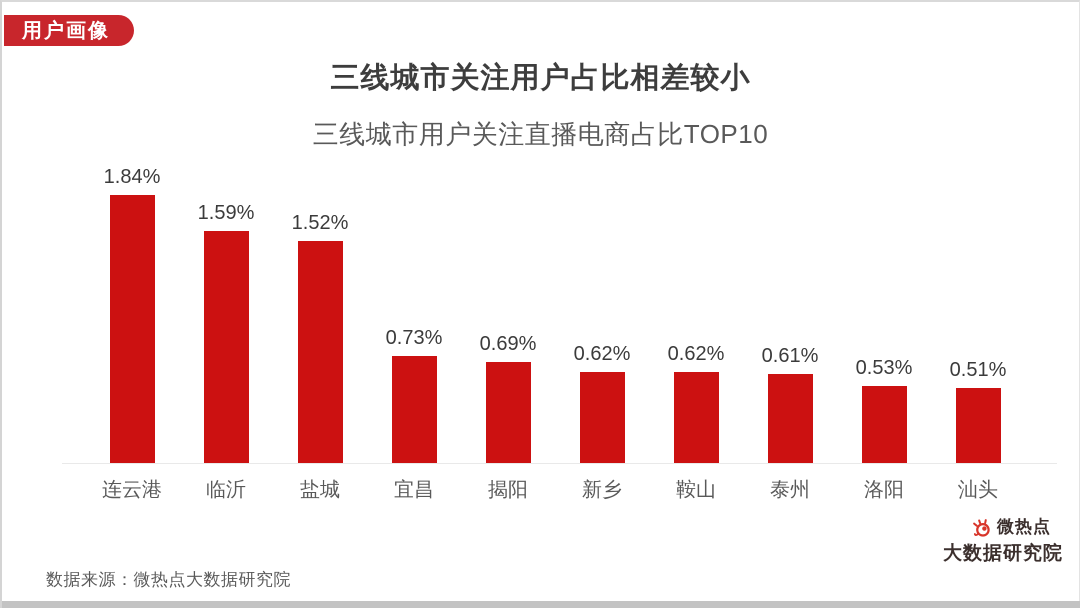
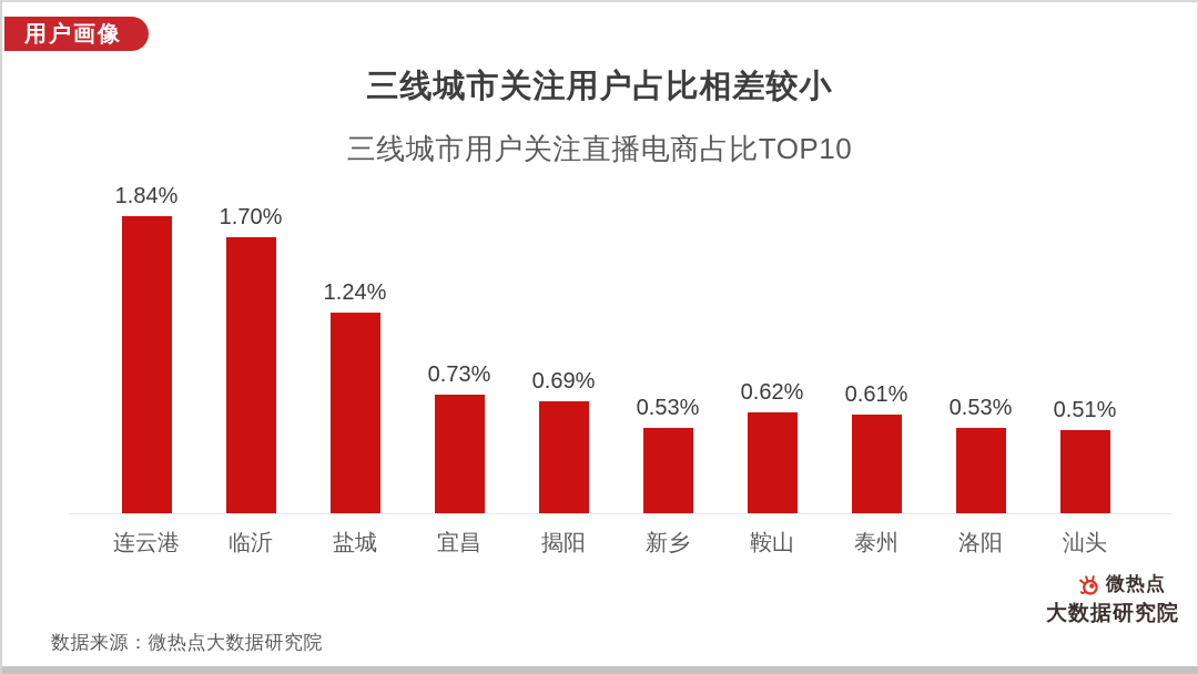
临沂: 1.59% -> 1.70%
盐城: 1.52% -> 1.24%
新乡: 0.62% -> 0.53%
